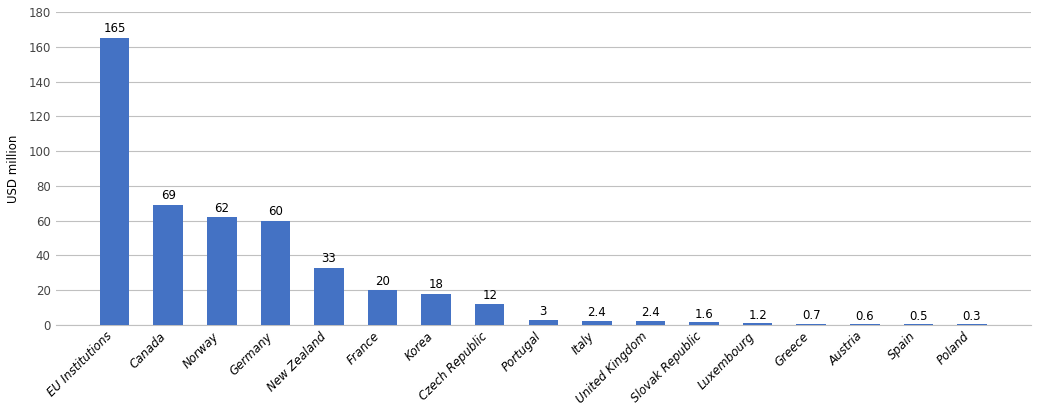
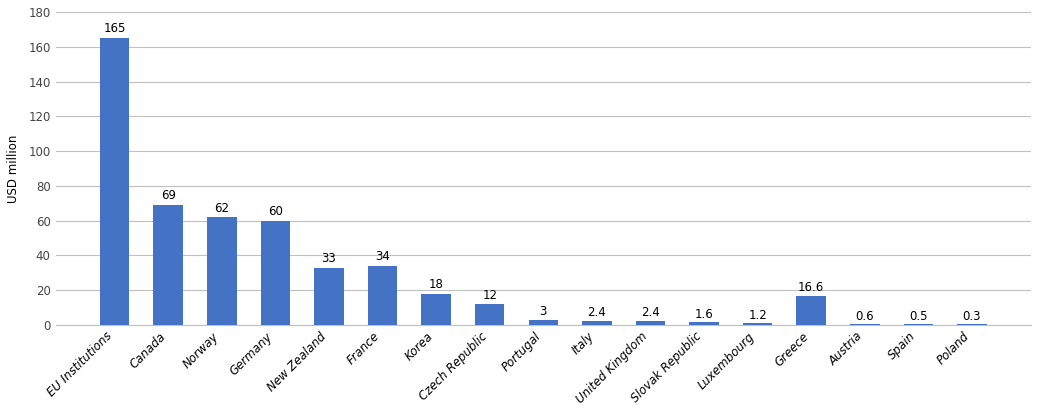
France: 20 -> 34
Greece: 0.7 -> 16.6
